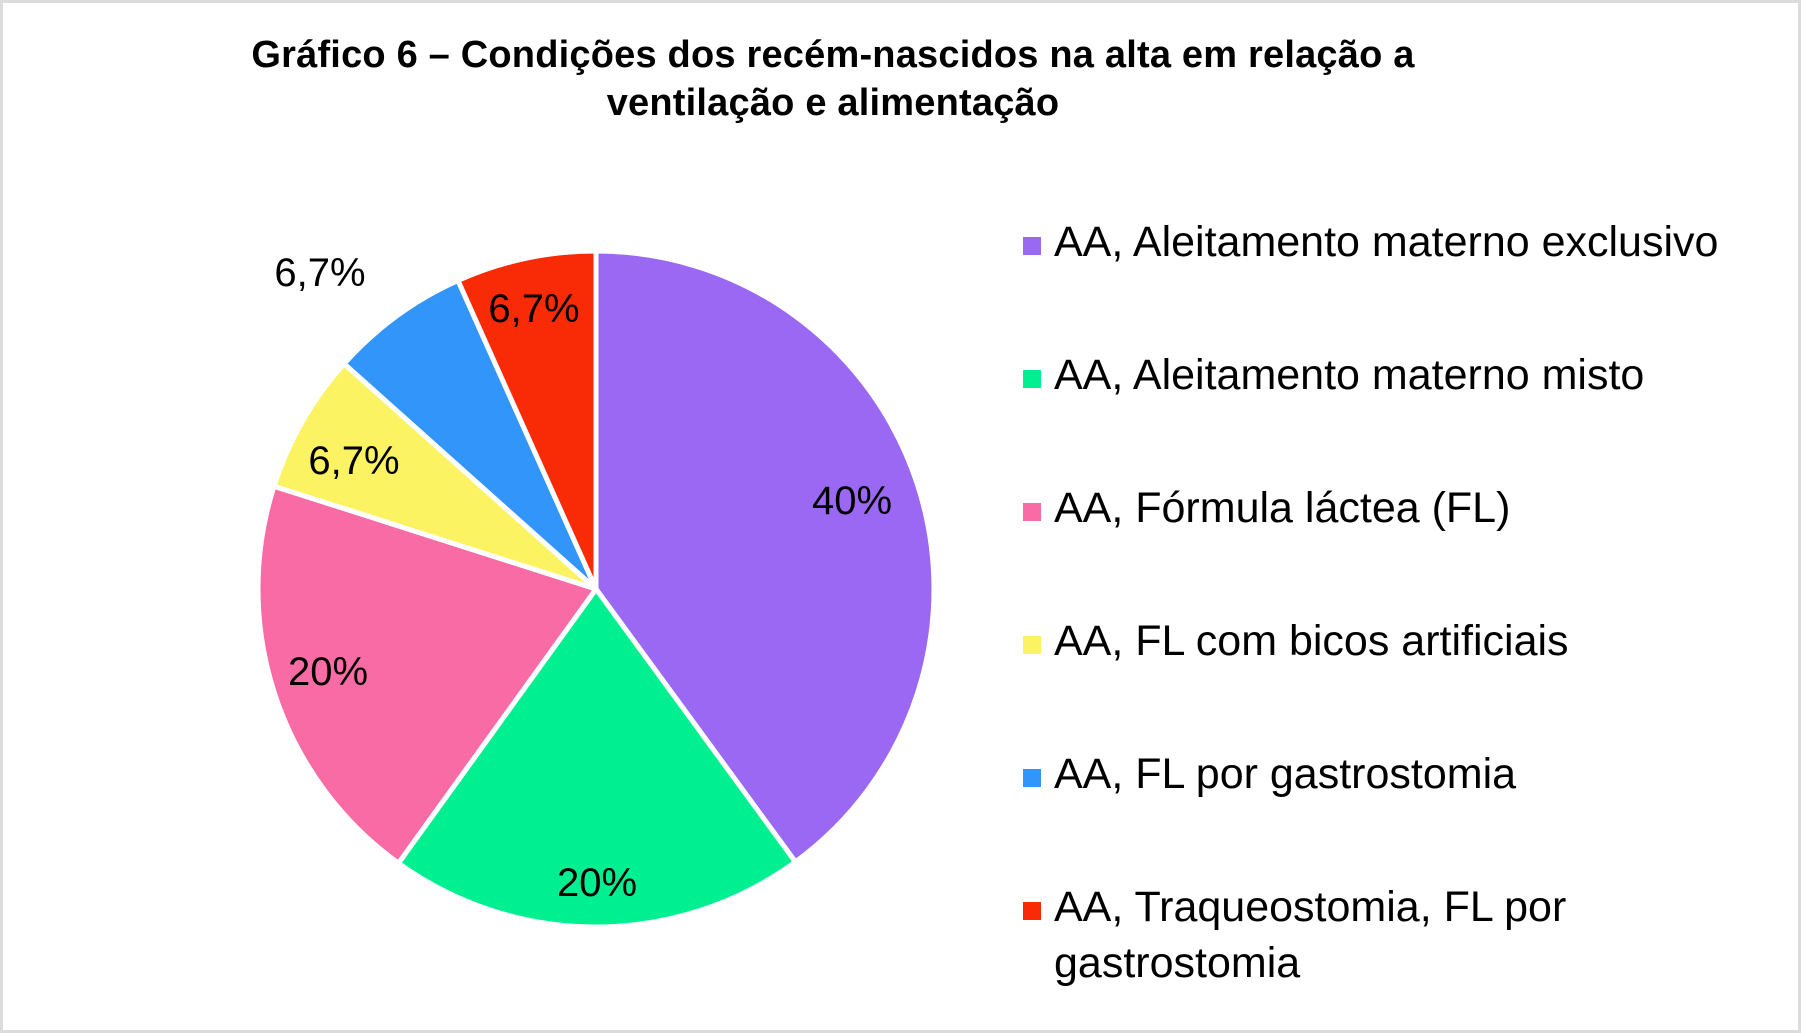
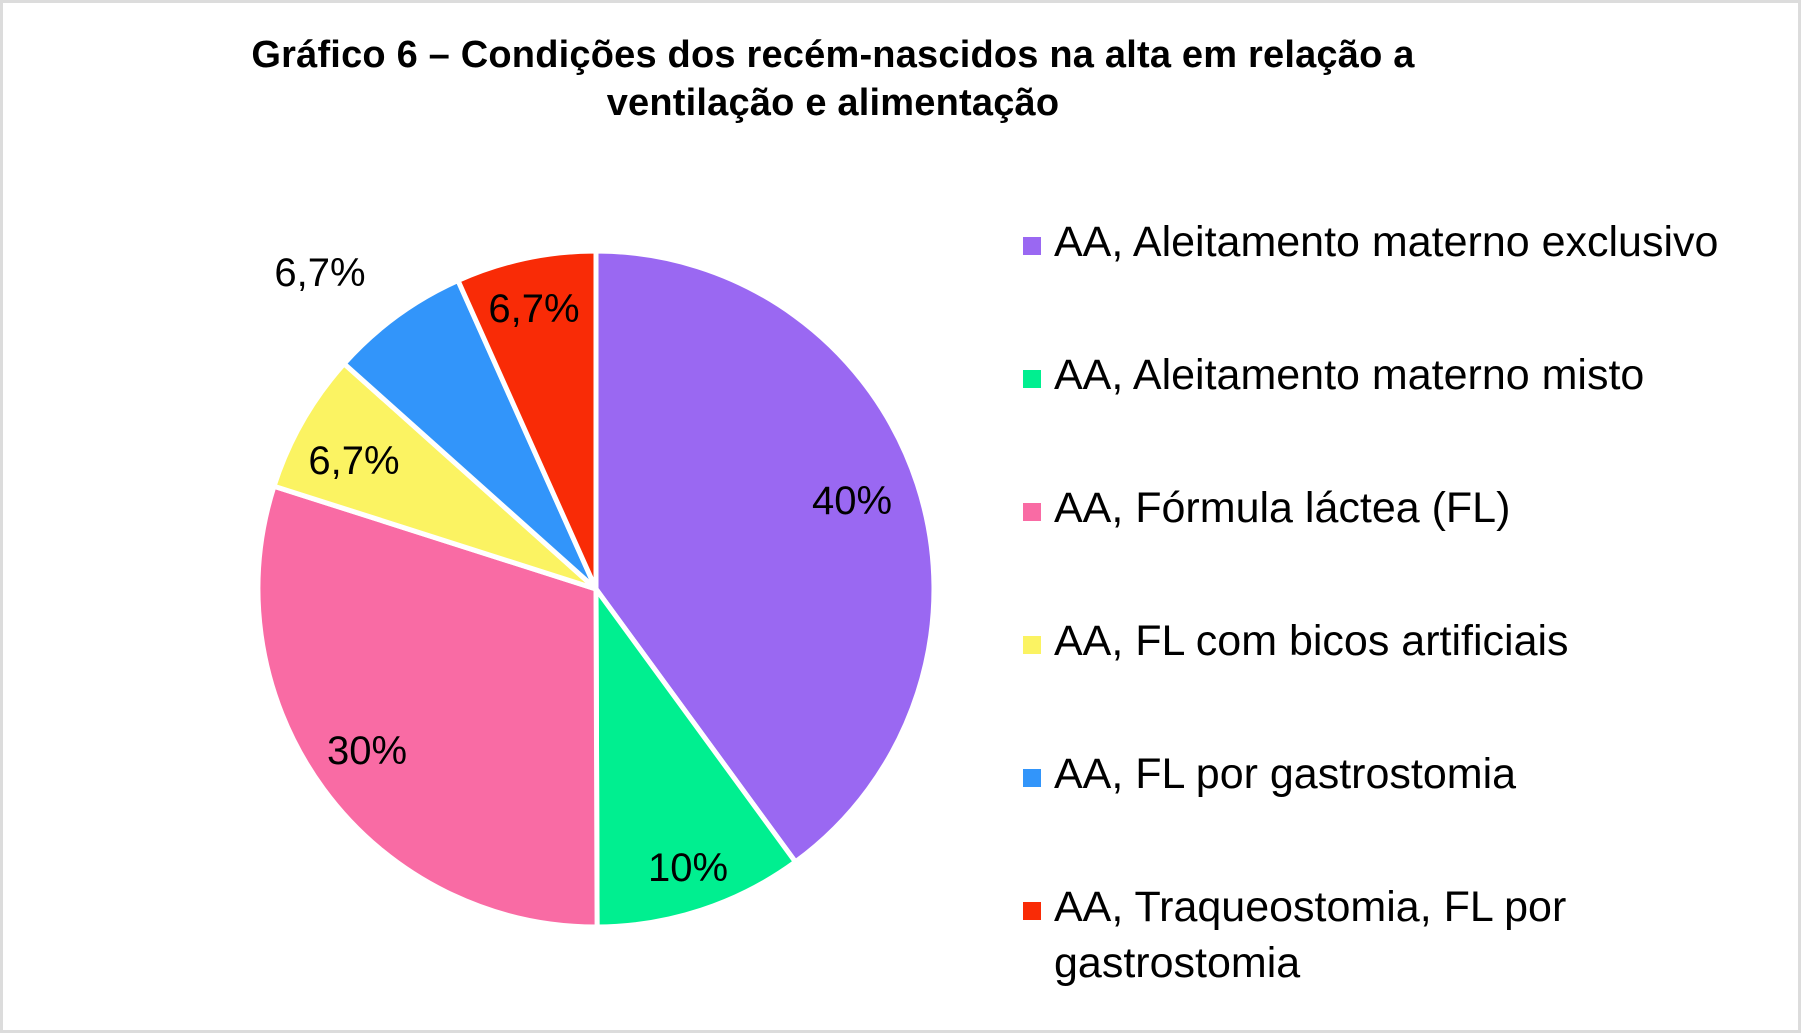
AA, Aleitamento materno misto: 20% -> 10%
AA, Fórmula láctea (FL): 20% -> 30%
